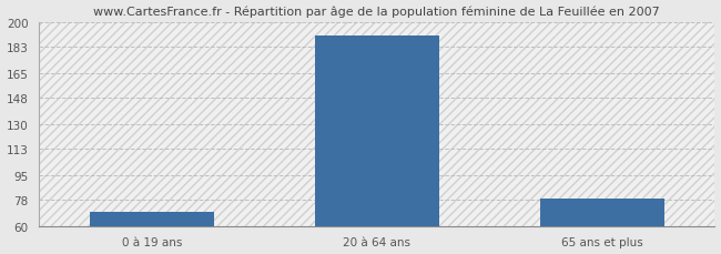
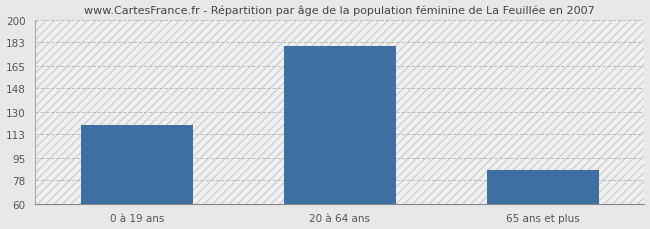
0 à 19 ans: 70 -> 120
20 à 64 ans: 191 -> 180
65 ans et plus: 79 -> 86
